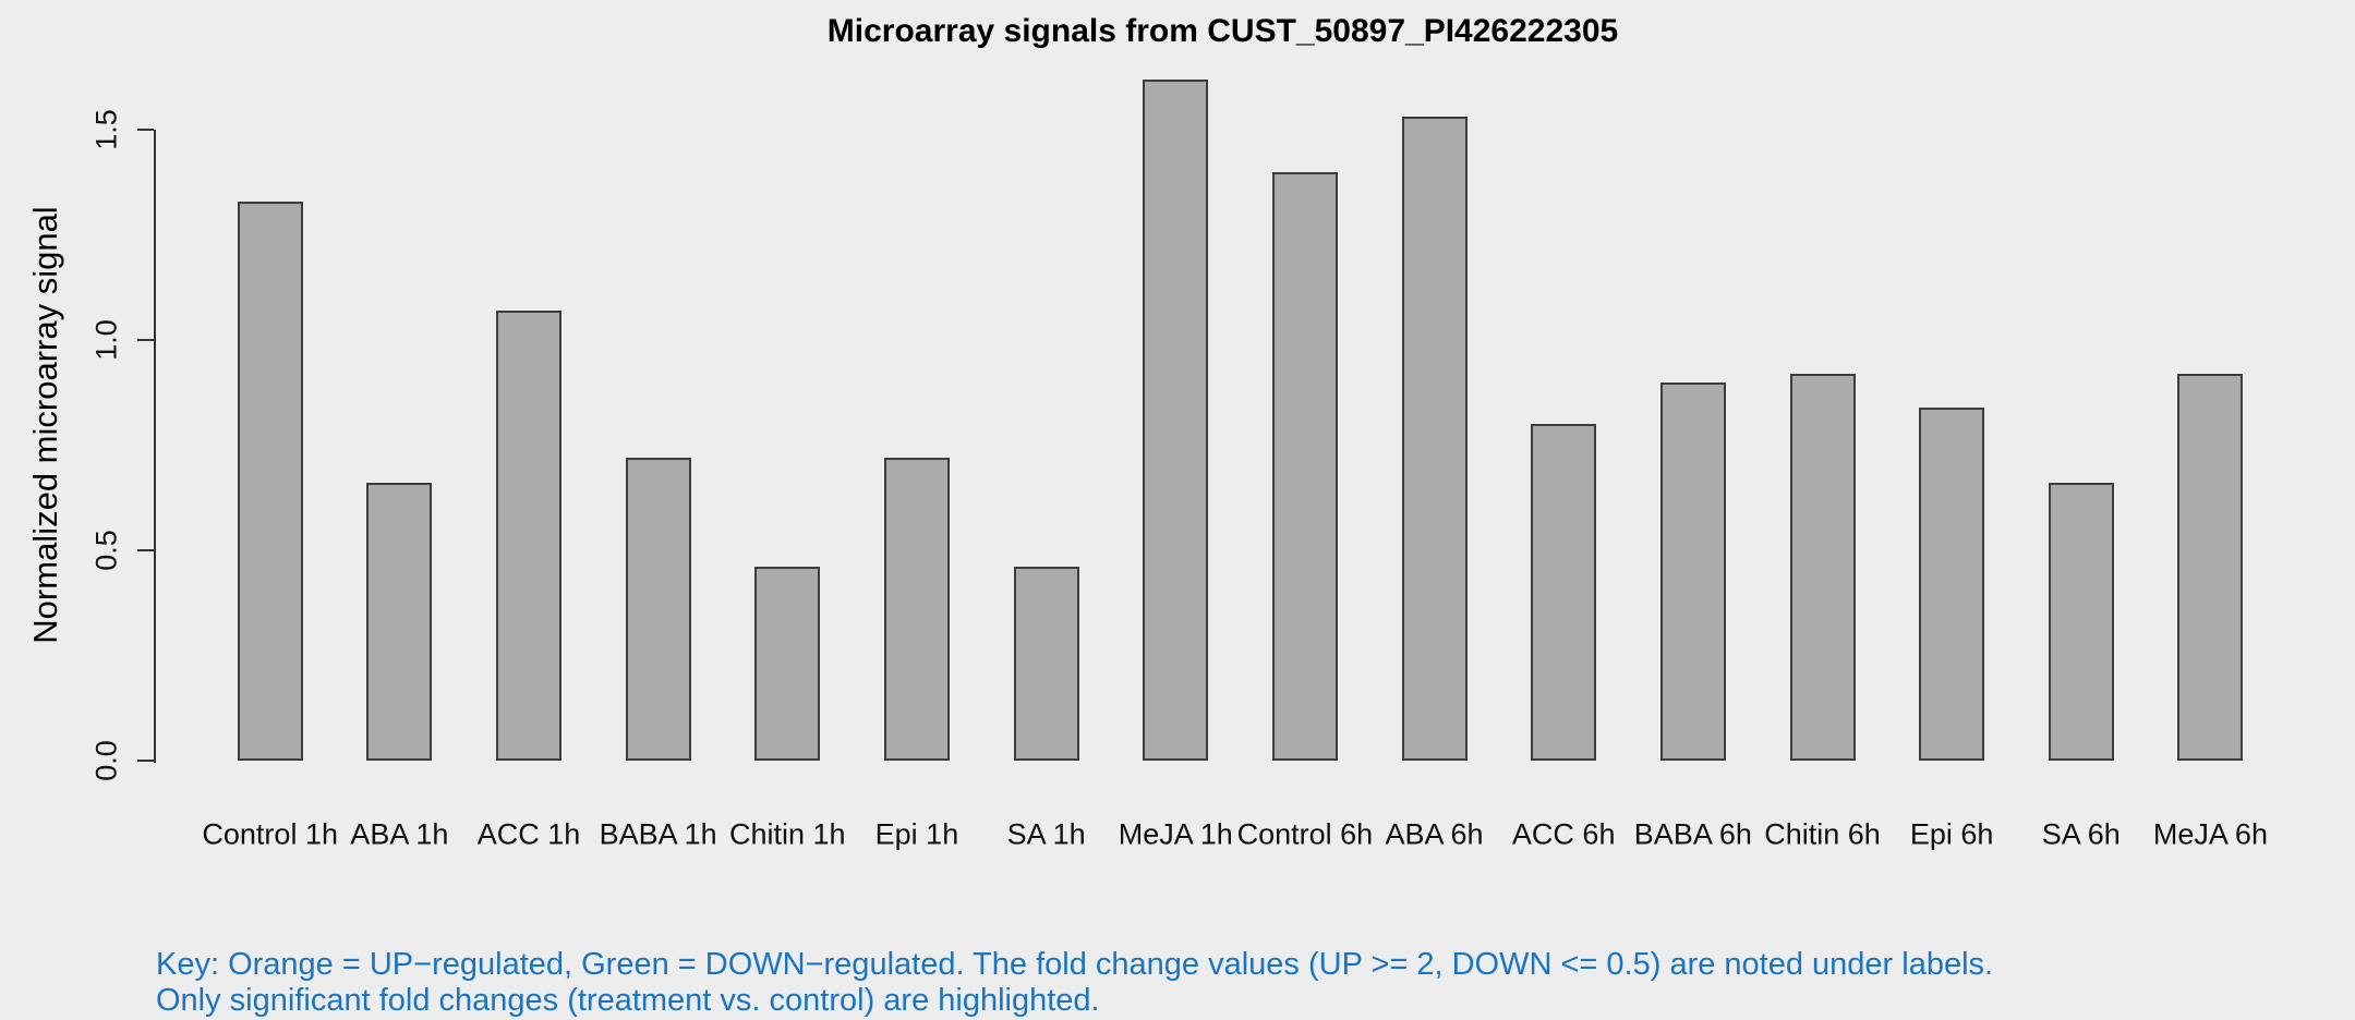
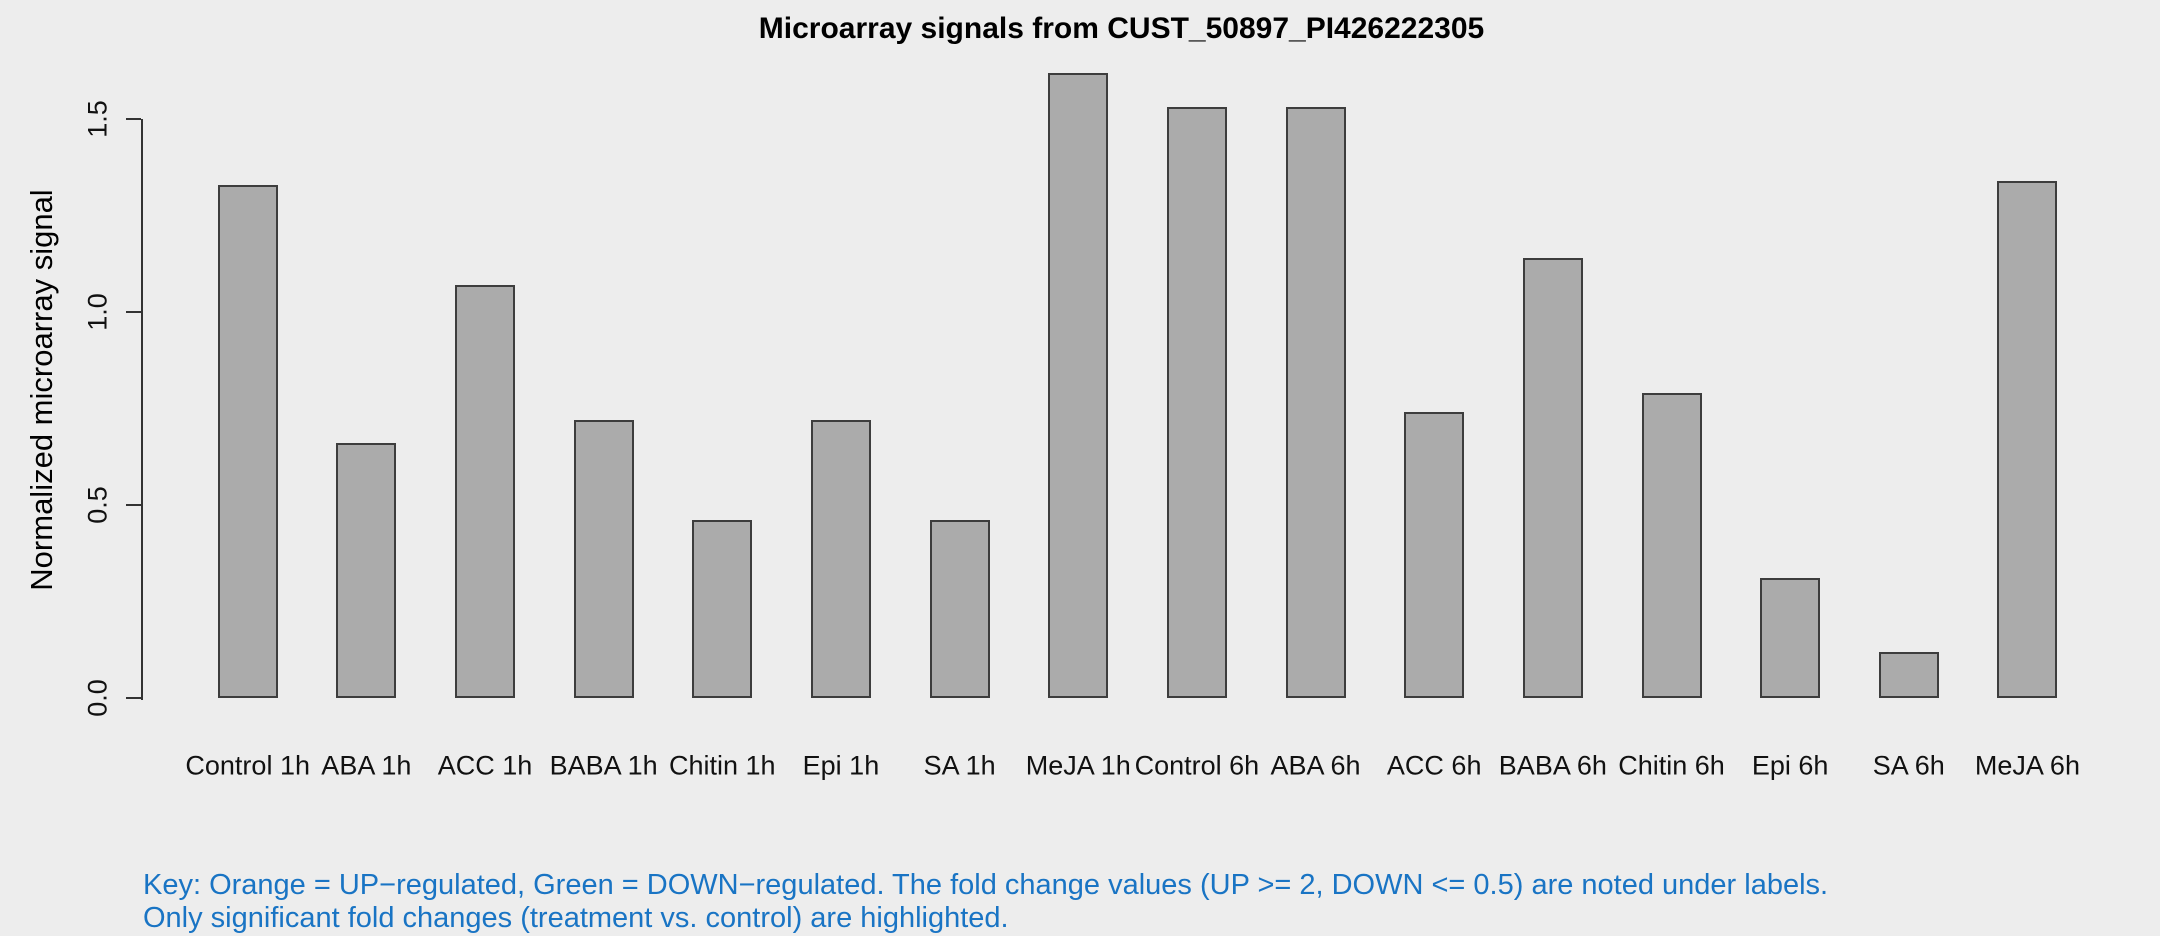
Control 6h: 1.40 -> 1.53
ACC 6h: 0.80 -> 0.74
BABA 6h: 0.90 -> 1.14
Chitin 6h: 0.92 -> 0.79
Epi 6h: 0.84 -> 0.31
SA 6h: 0.66 -> 0.12
MeJA 6h: 0.92 -> 1.34
